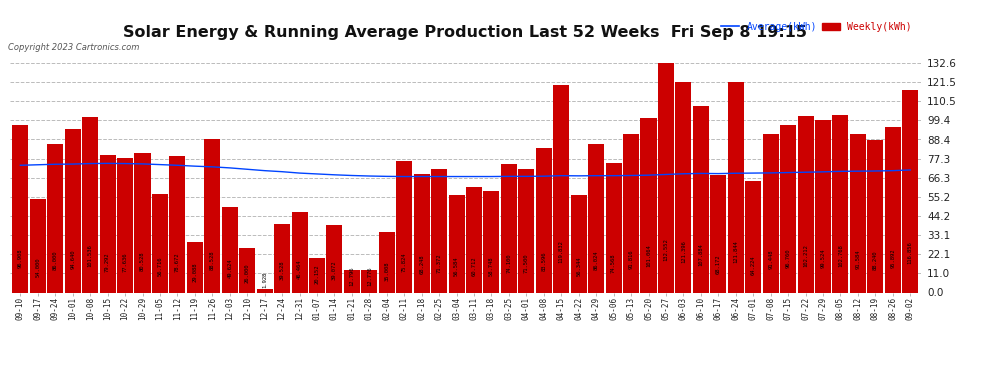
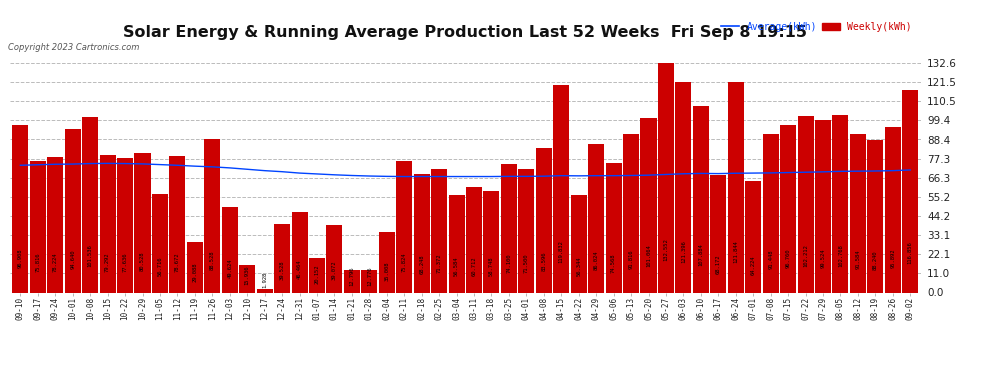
Weekly(kWh)/09-17: 54 -> 76
Weekly(kWh)/09-24: 86 -> 78
Weekly(kWh)/12-10: 26 -> 16
